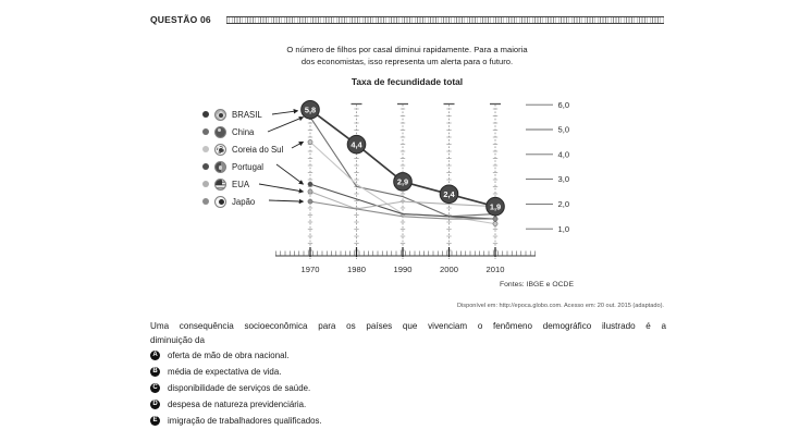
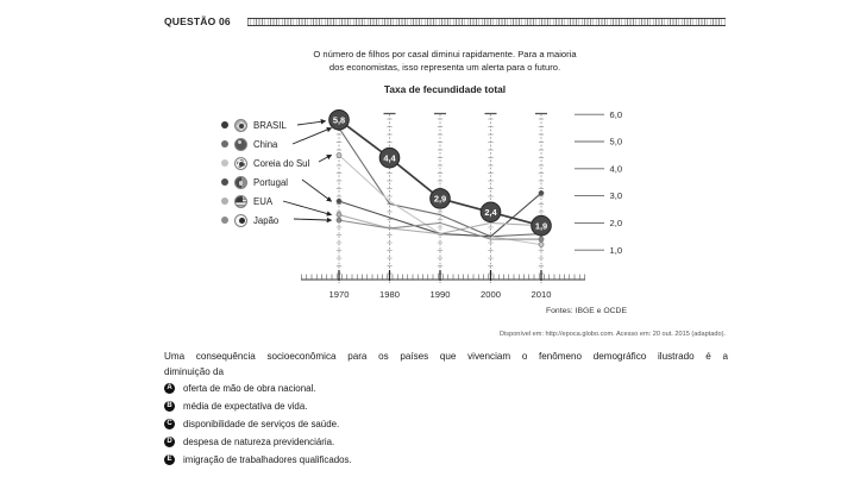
EUA/1970: 2,5 -> 2,3
EUA/1990: 2,1 -> 1,6
Japão/1990: 1,5 -> 2,0
Portugal/2010: 1,4 -> 3,1
